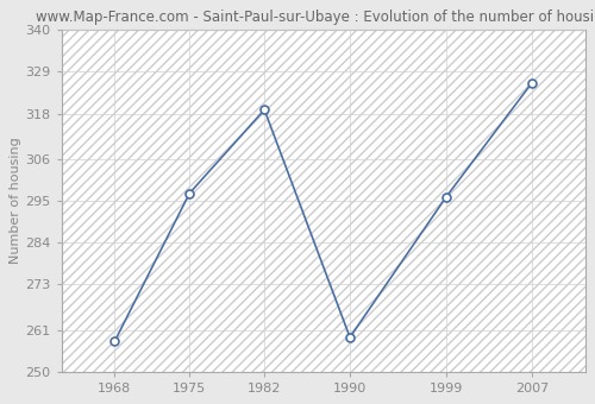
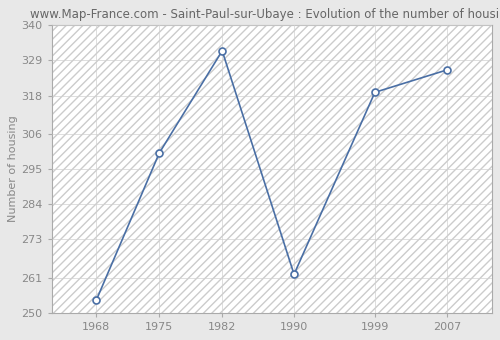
1968: 258 -> 254
1975: 297 -> 300
1982: 319 -> 332
1990: 259 -> 262
1999: 296 -> 319
